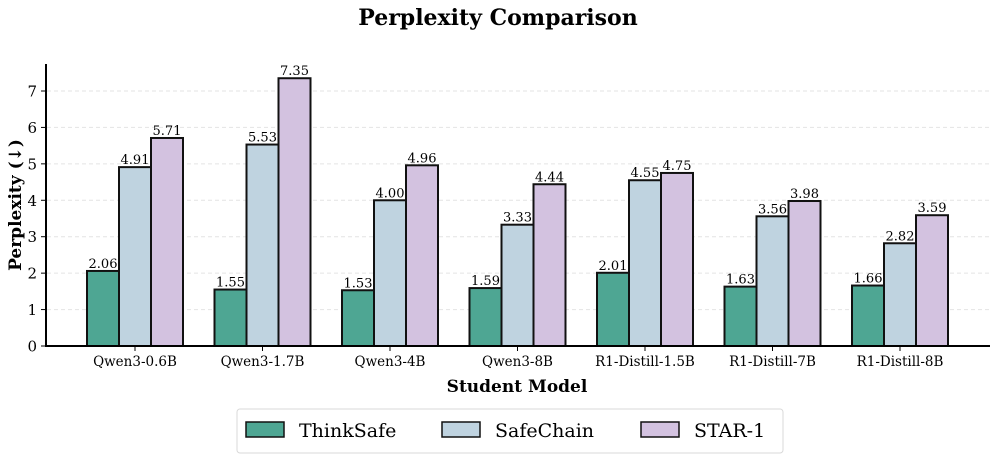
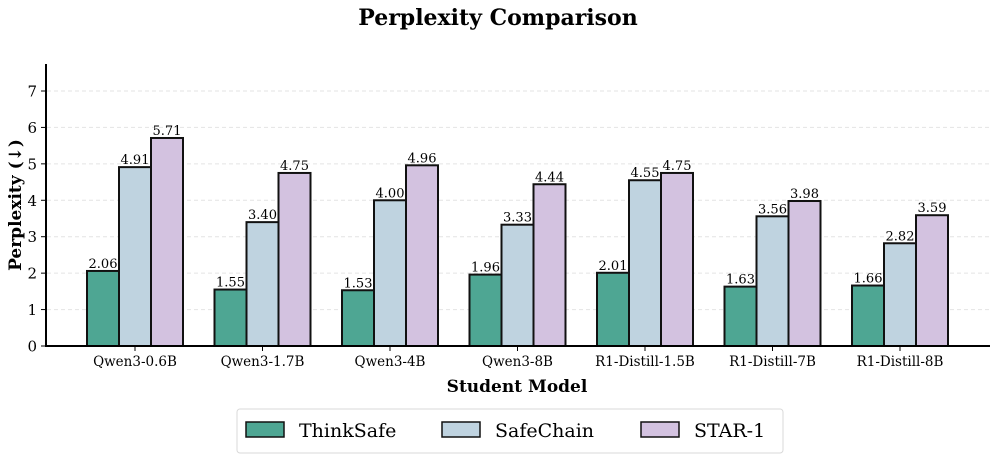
SafeChain/Qwen3-1.7B: 5.53 -> 3.40
STAR-1/Qwen3-1.7B: 7.35 -> 4.75
ThinkSafe/Qwen3-8B: 1.59 -> 1.96
